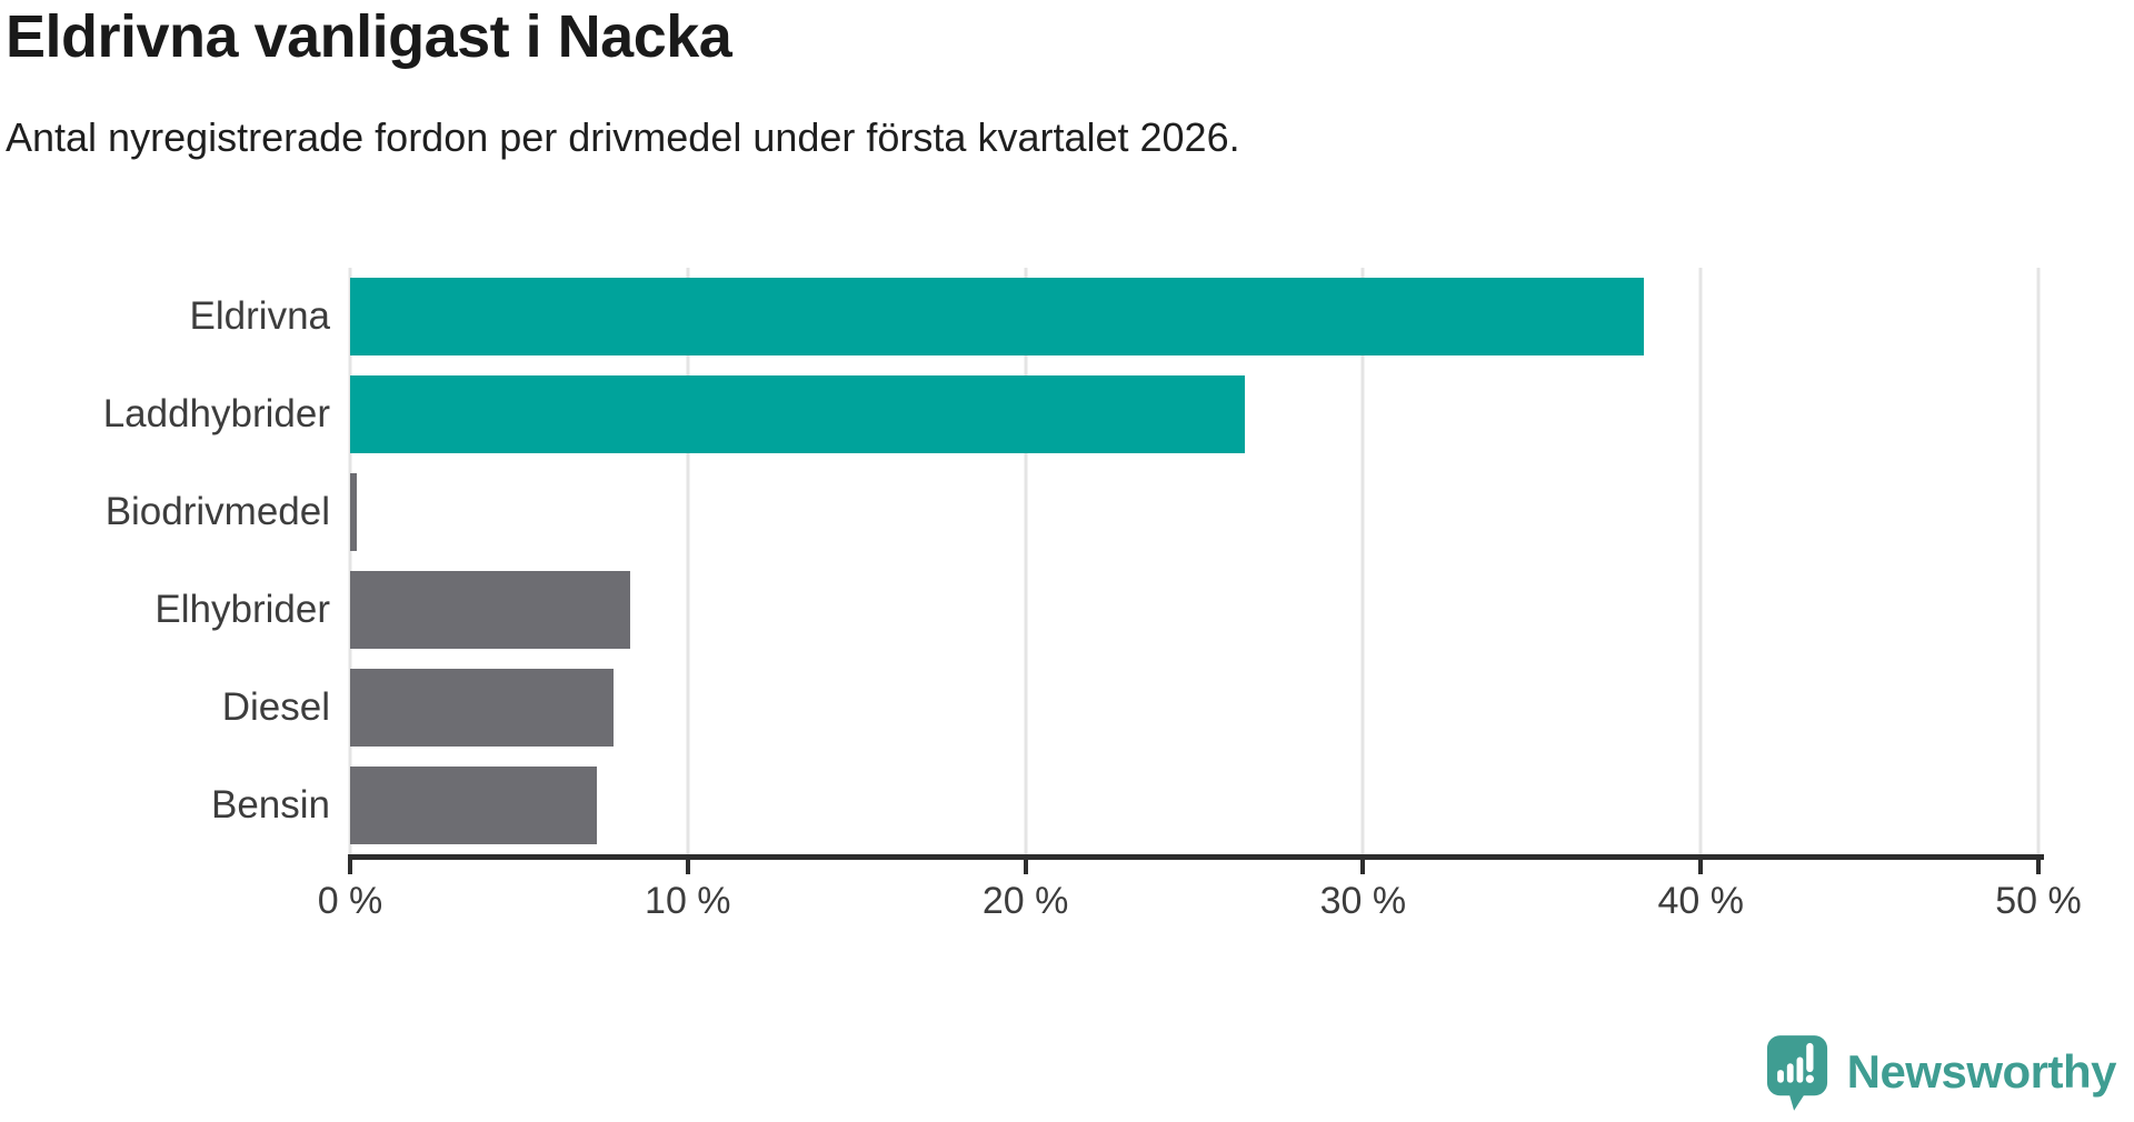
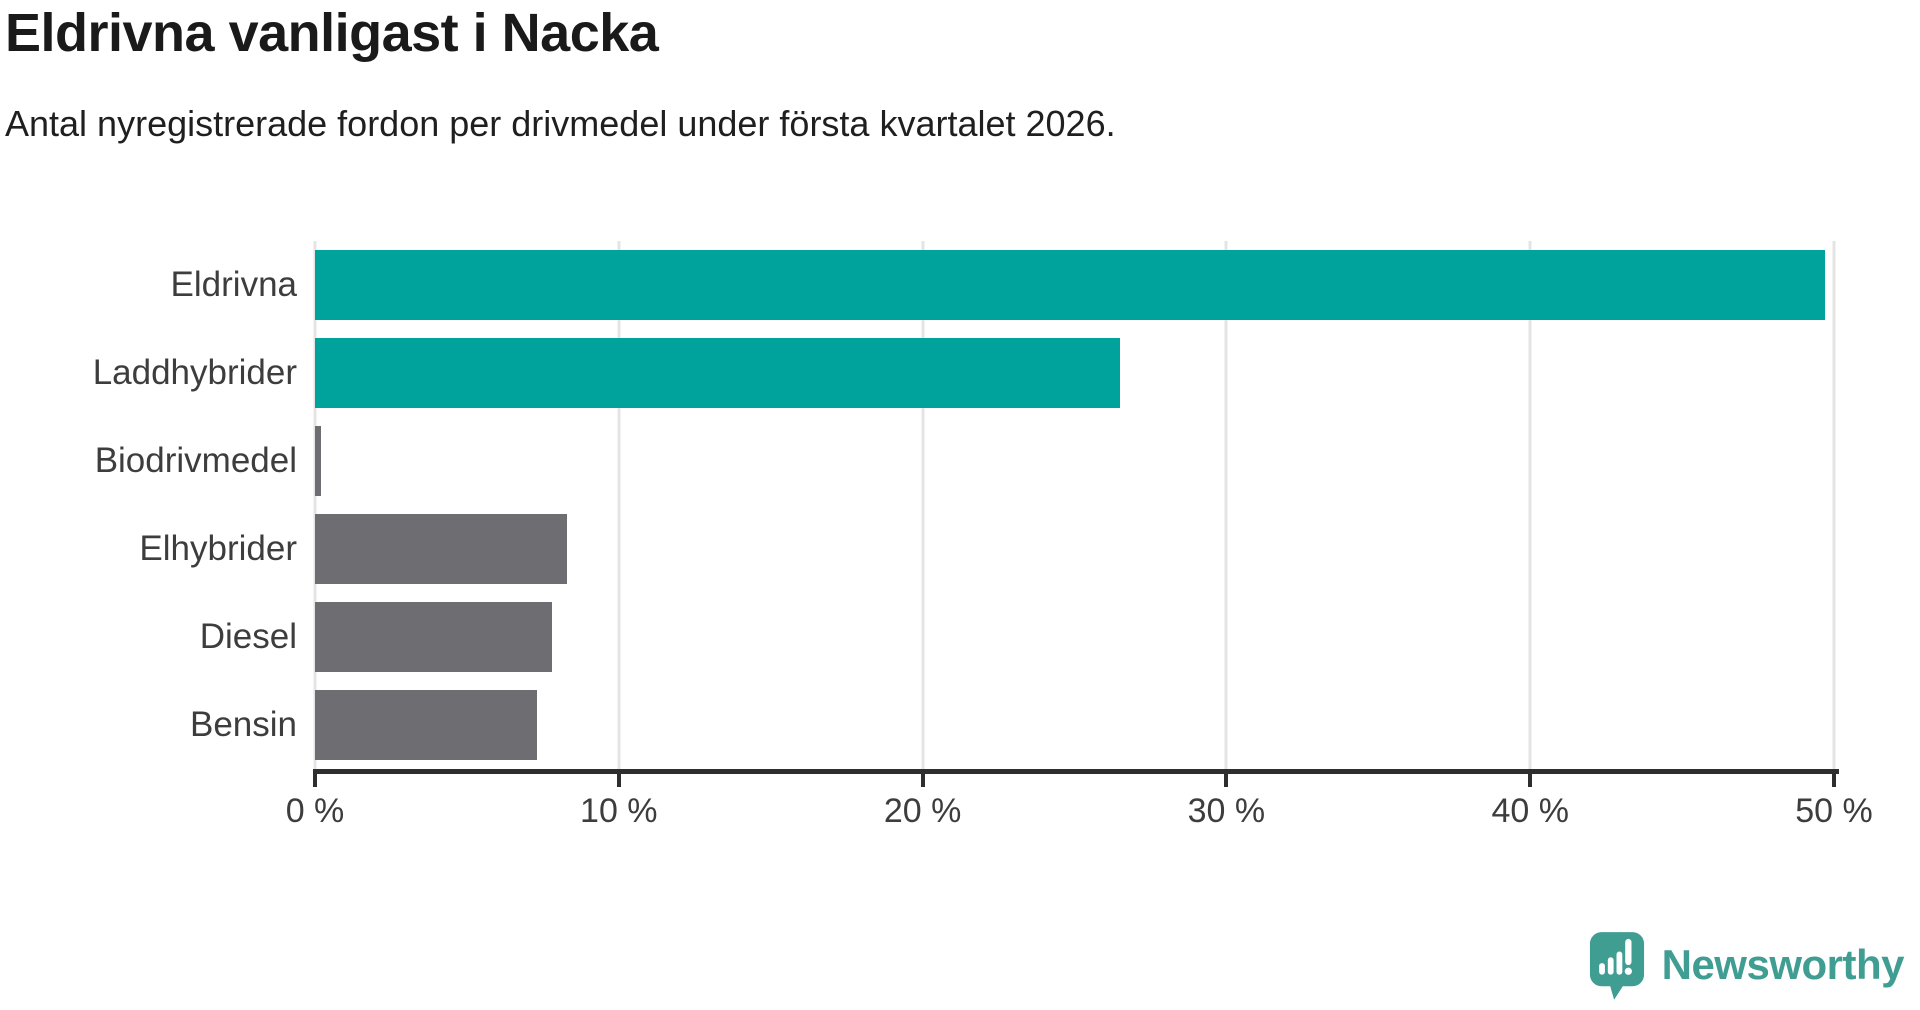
Eldrivna: 38.3% -> 49.7%
